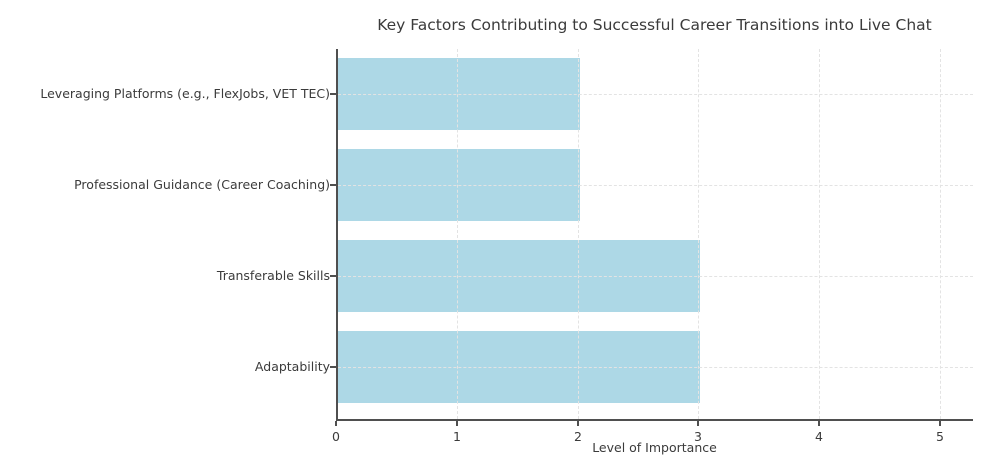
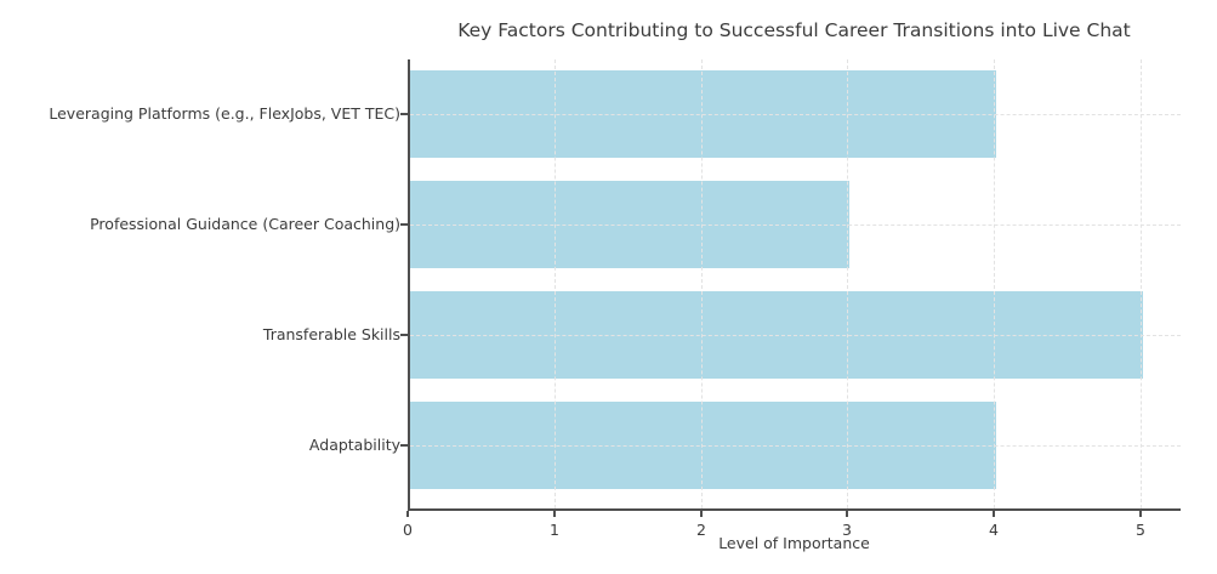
Leveraging Platforms (e.g., FlexJobs, VET TEC): 2 -> 4
Professional Guidance (Career Coaching): 2 -> 3
Transferable Skills: 3 -> 5
Adaptability: 3 -> 4
